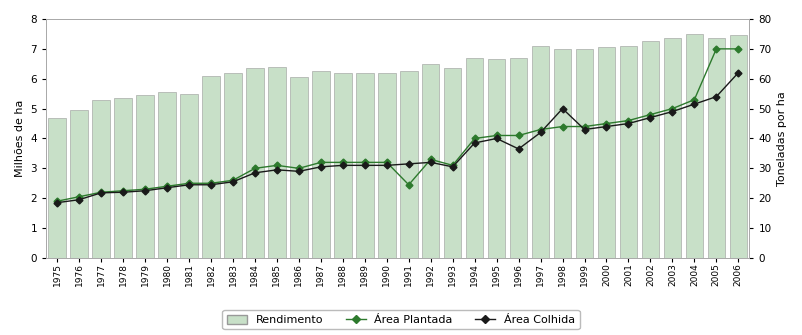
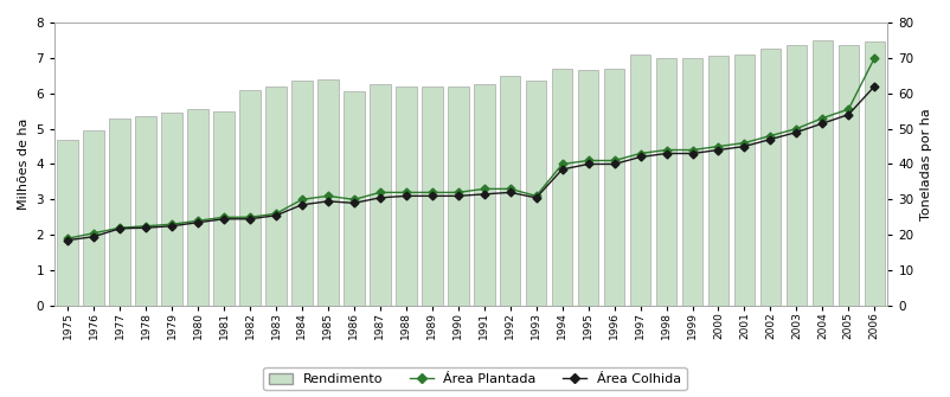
Área Plantada/1991: 2.45 -> 3.30
Área Colhida/1996: 3.65 -> 4.00
Área Colhida/1998: 5.00 -> 4.30
Área Plantada/2005: 7.00 -> 5.55
